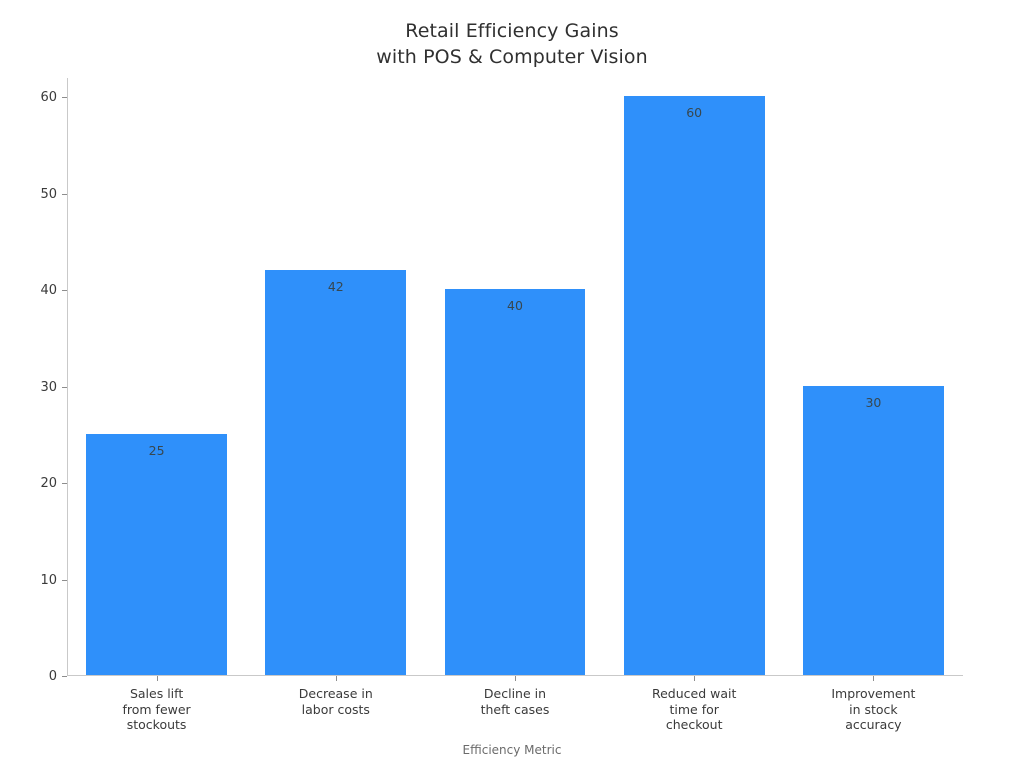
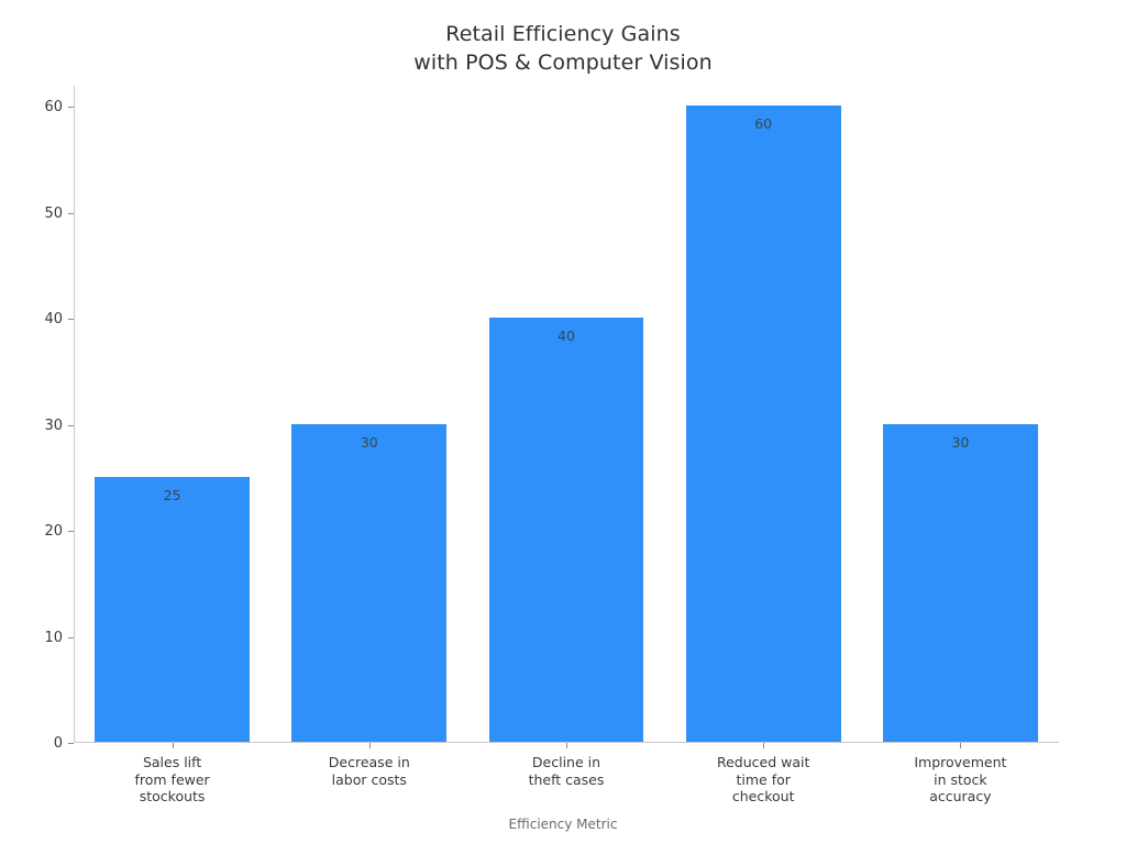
Decrease in labor costs: 42 -> 30
